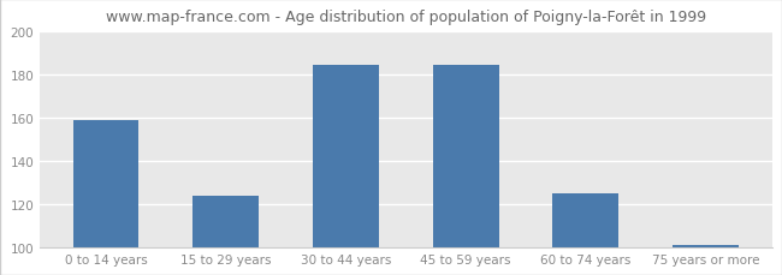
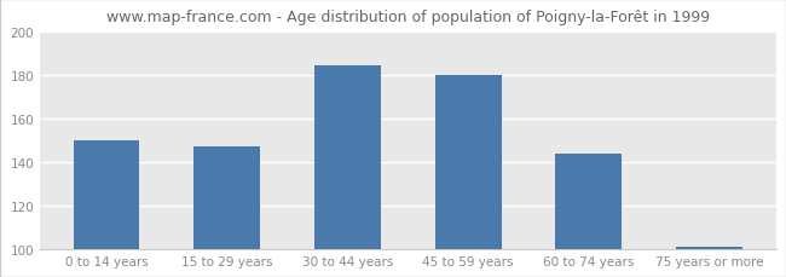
0 to 14 years: 159 -> 150
15 to 29 years: 124 -> 147
45 to 59 years: 184 -> 180
60 to 74 years: 125 -> 144
